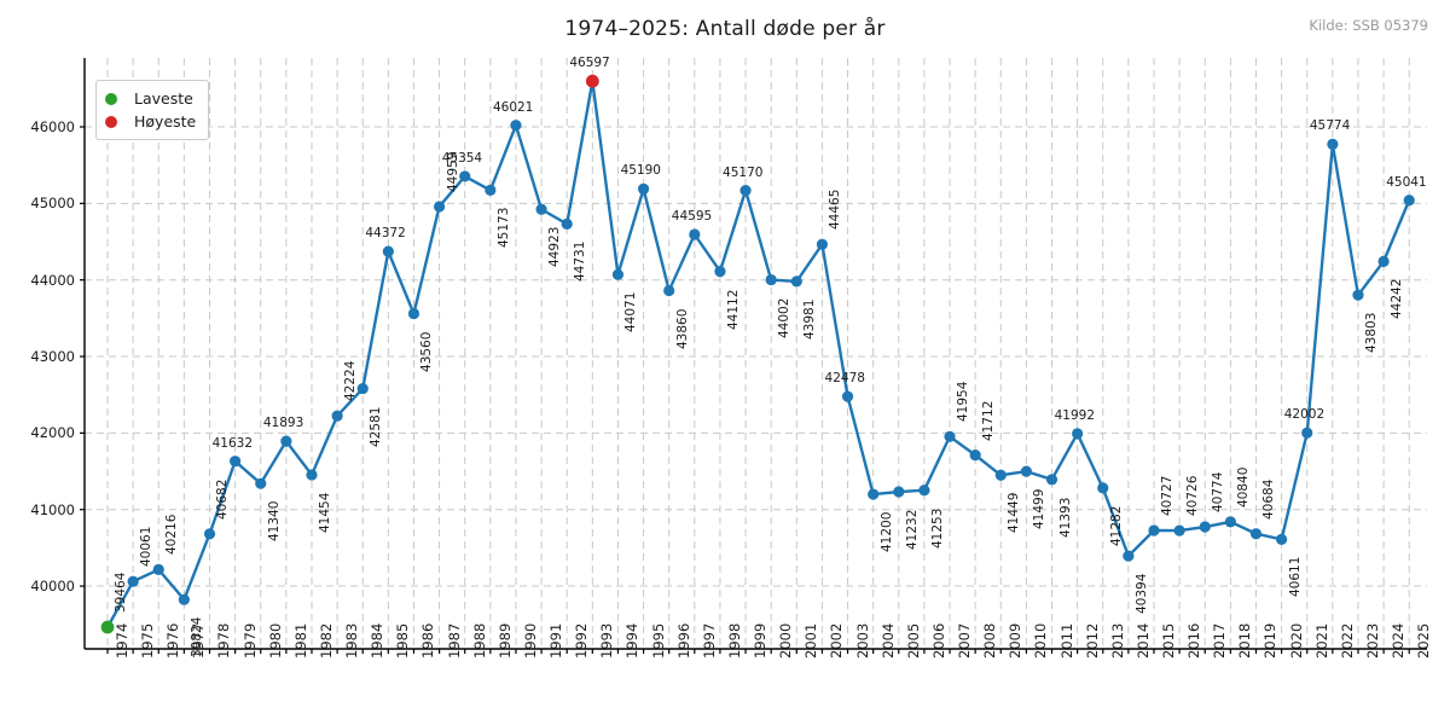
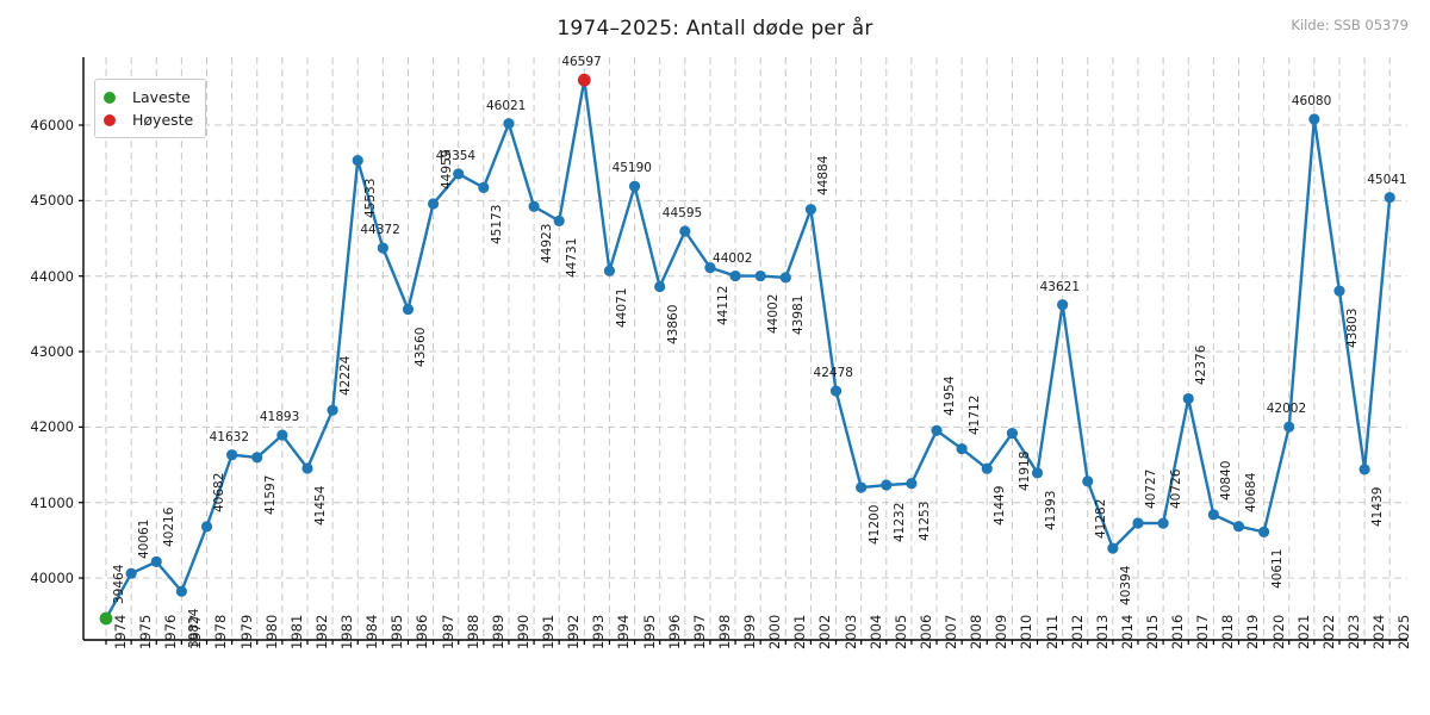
1980: 41340 -> 41597
1984: 42581 -> 45533
1999: 45170 -> 44002
2002: 44465 -> 44884
2010: 41499 -> 41918
2012: 41992 -> 43621
2017: 40774 -> 42376
2022: 45774 -> 46080
2024: 44242 -> 41439
